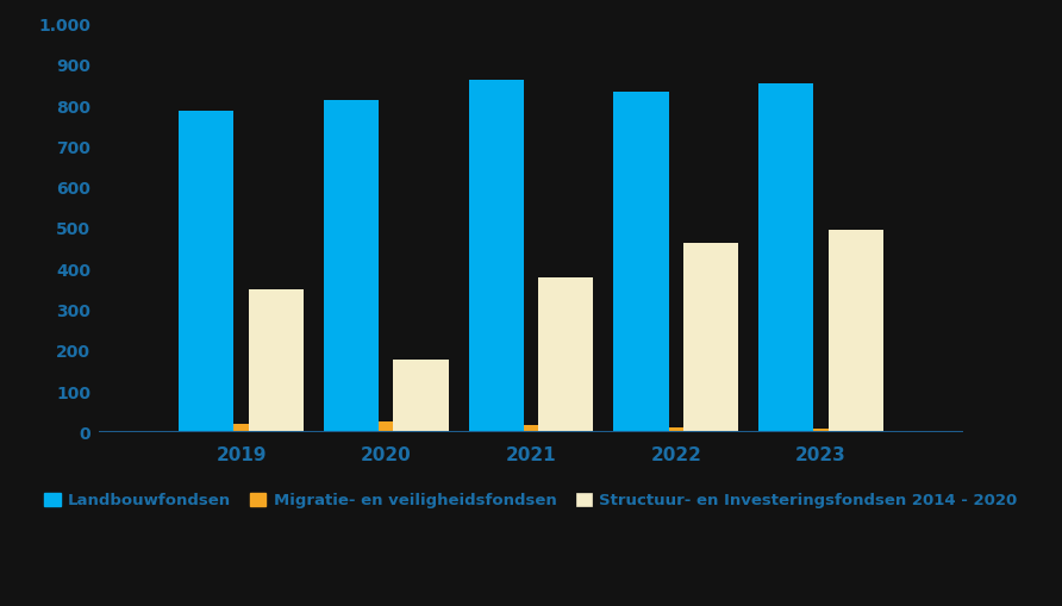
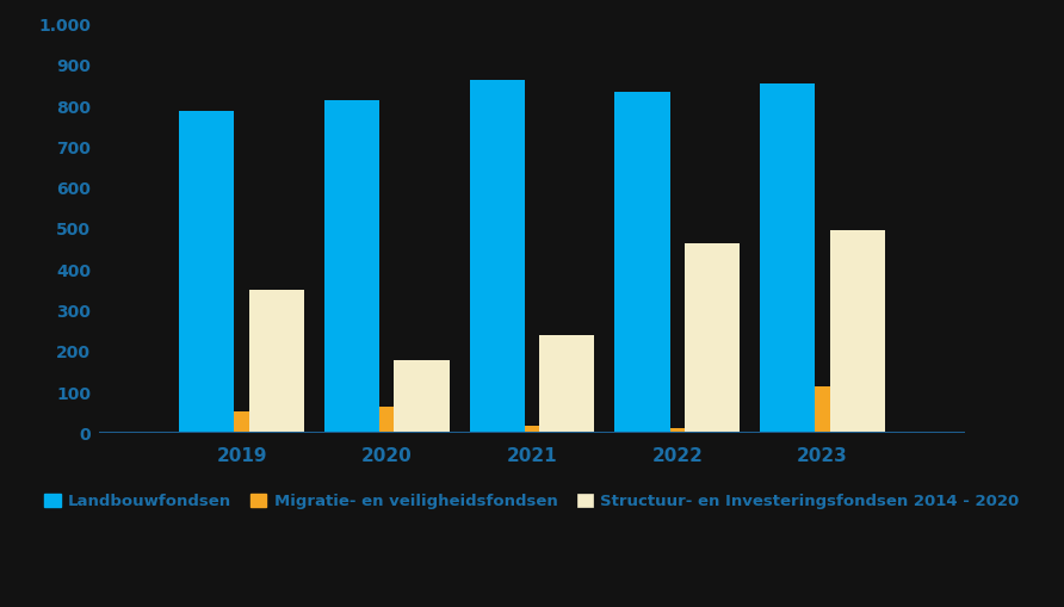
Migratie- en veiligheidsfondsen/2019: 22 -> 55
Migratie- en veiligheidsfondsen/2020: 28 -> 65
Structuur- en Investeringsfondsen 2014 - 2020/2021: 380 -> 240
Migratie- en veiligheidsfondsen/2023: 9 -> 115
